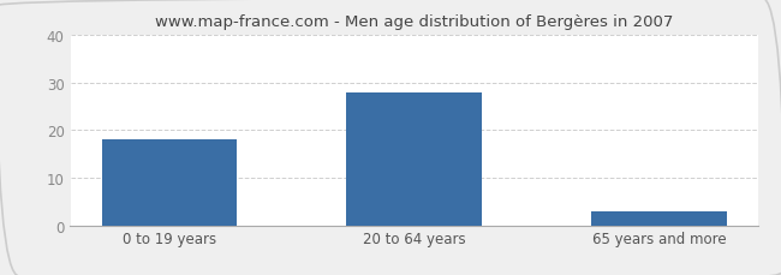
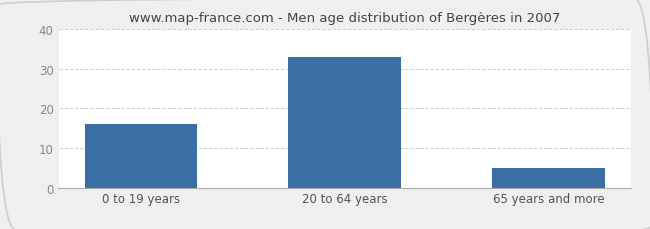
0 to 19 years: 18 -> 16
20 to 64 years: 28 -> 33
65 years and more: 3 -> 5
